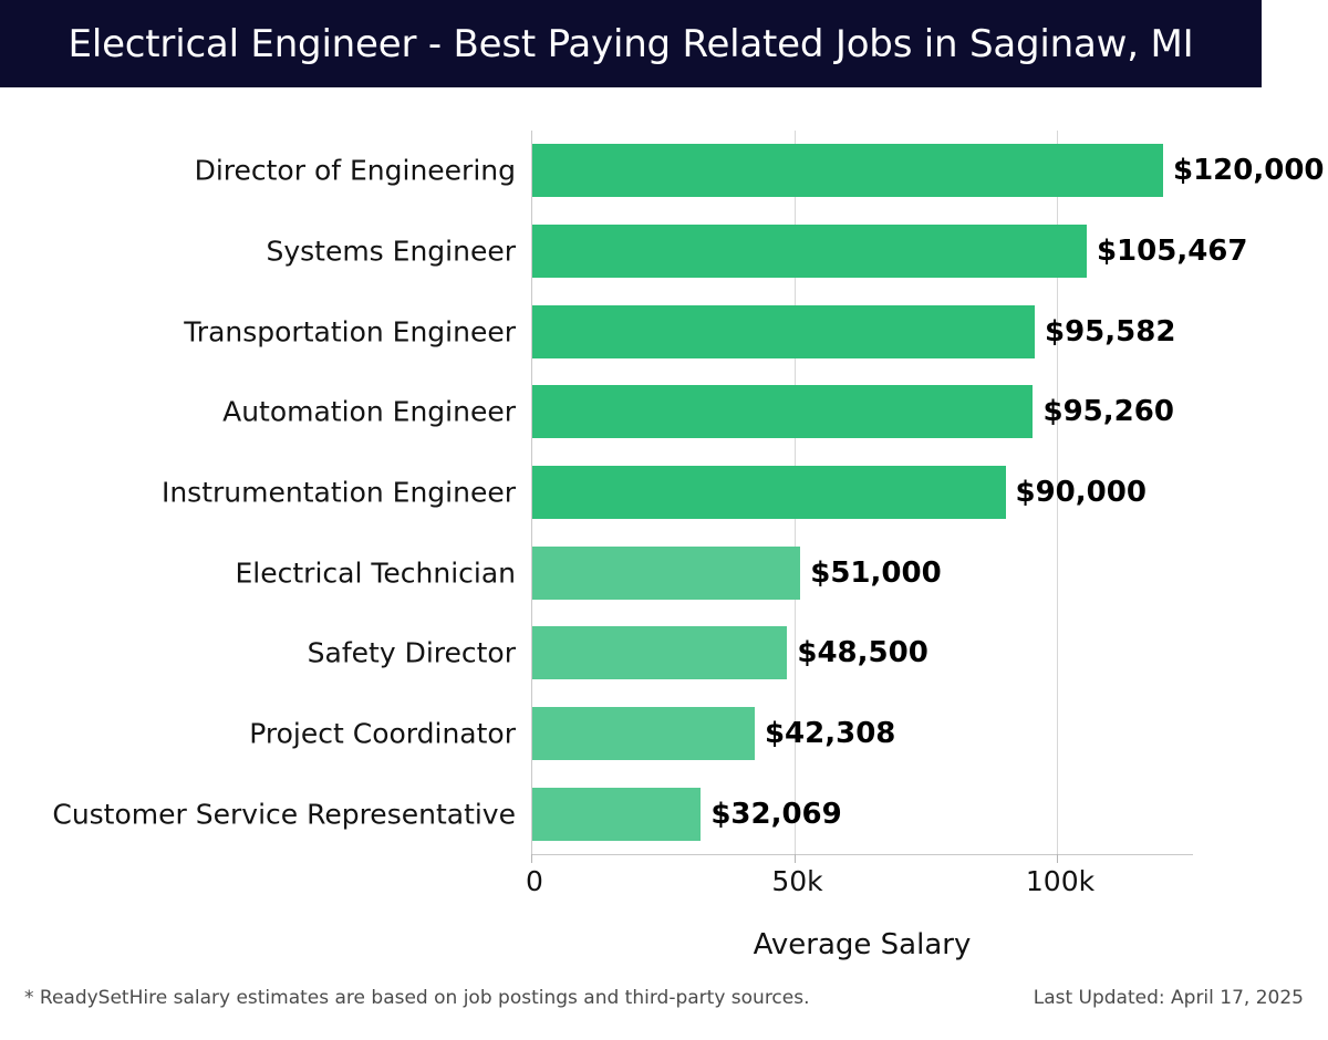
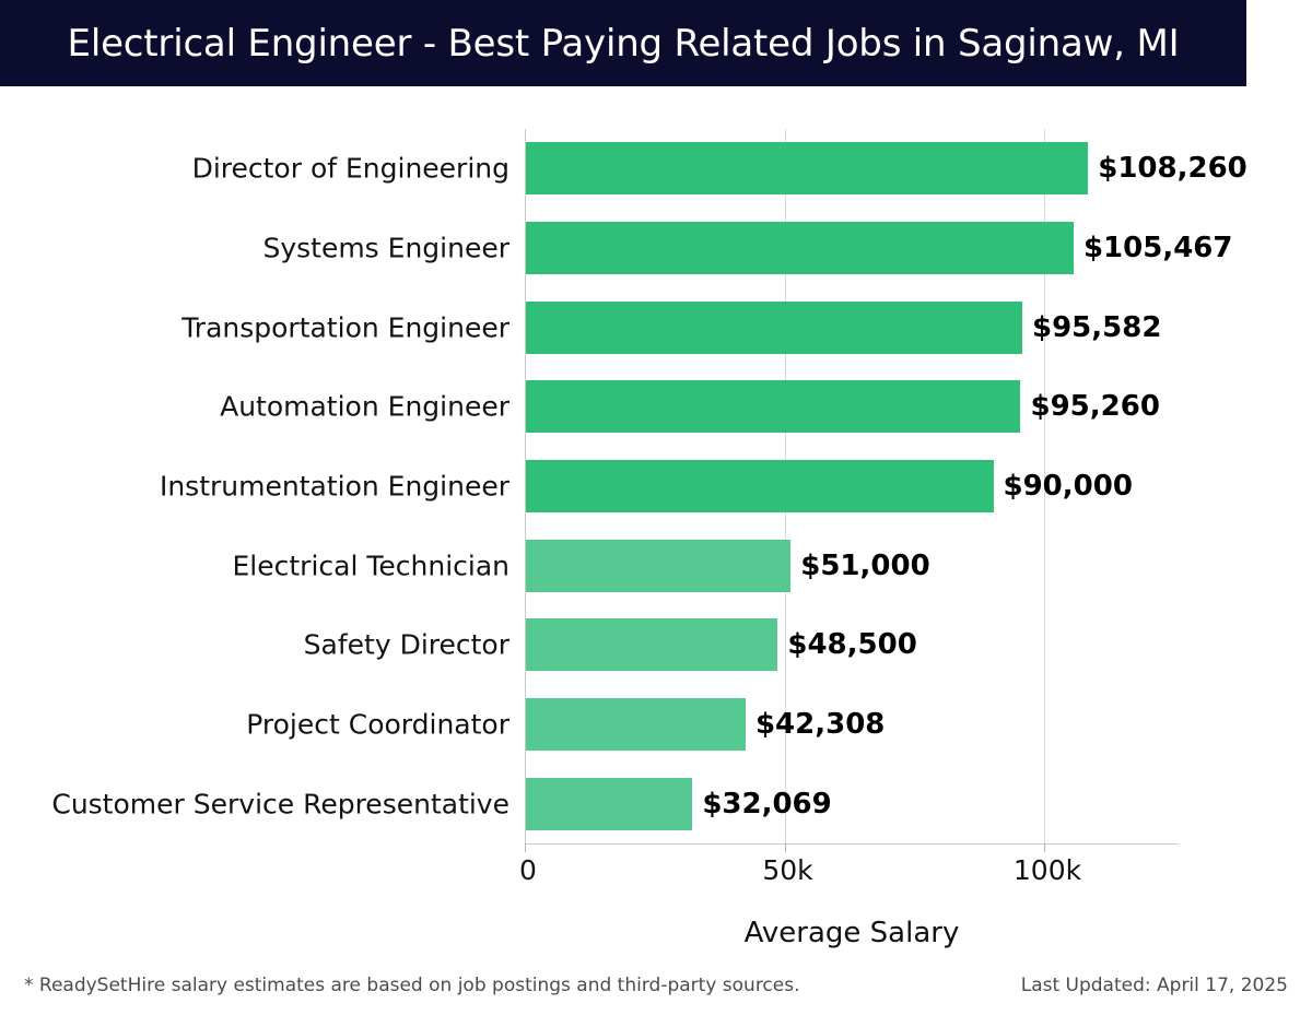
Director of Engineering: $120,000 -> $108,260
